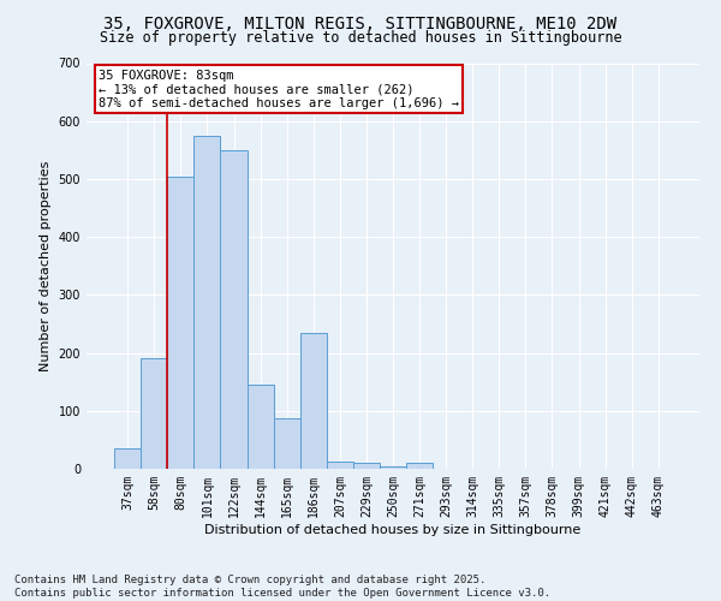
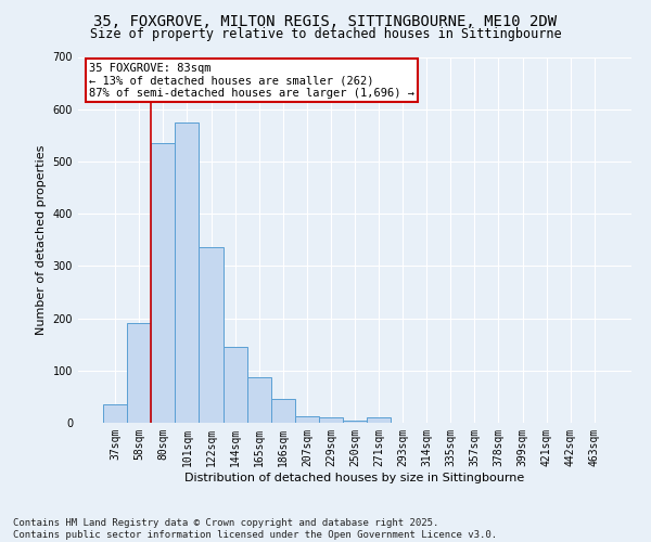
80sqm: 505 -> 535
122sqm: 550 -> 335
186sqm: 235 -> 46
